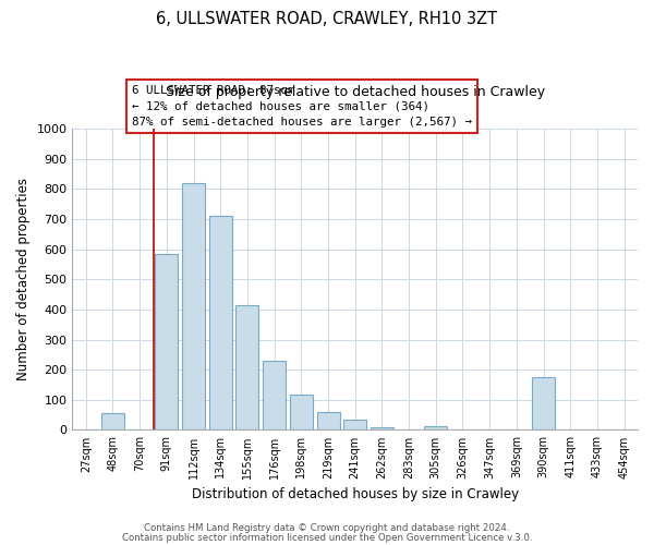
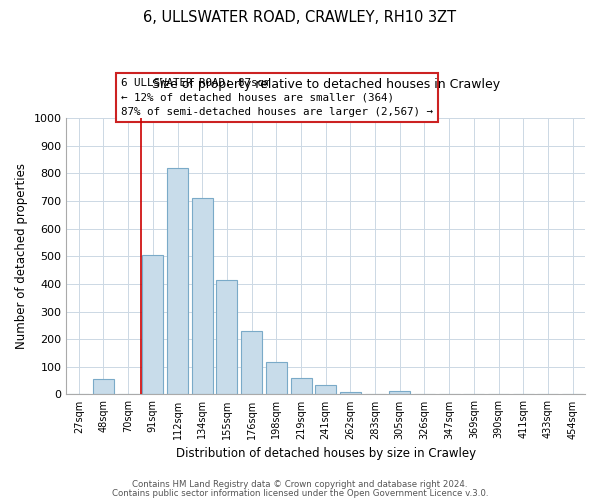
91sqm: 585 -> 505
390sqm: 175 -> 3
